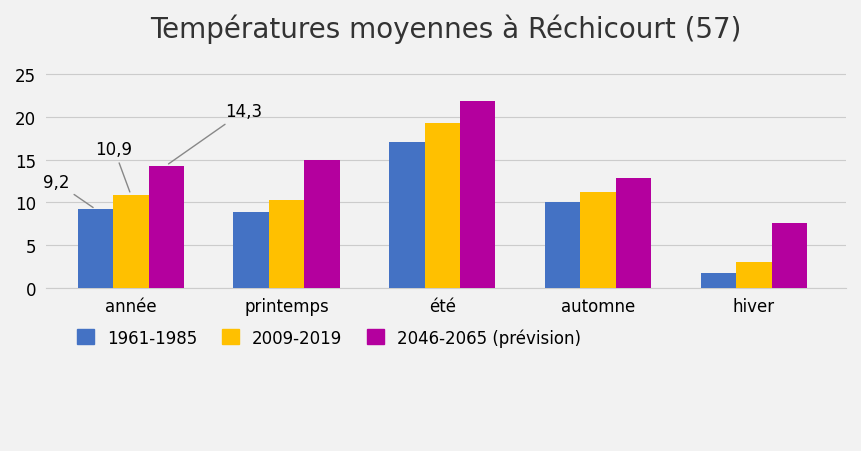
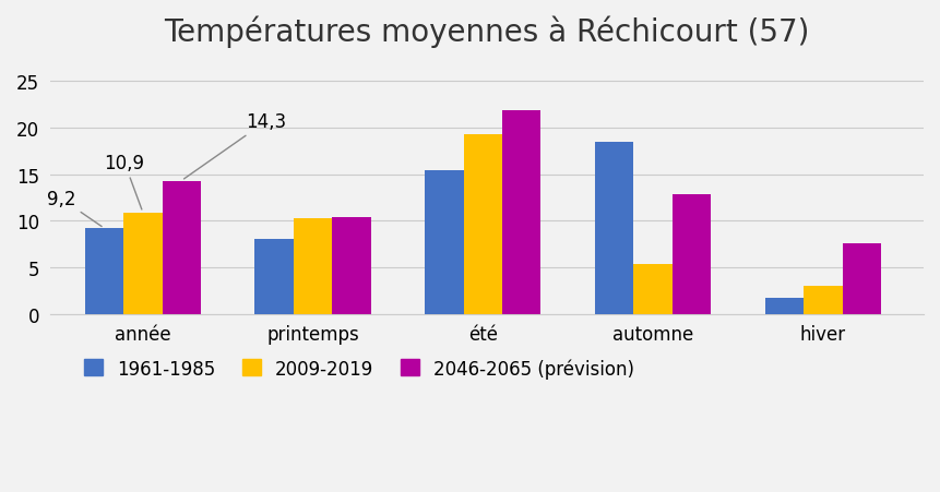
1961-1985/printemps: 8.9 -> 8.0
2046-2065 (prévision)/printemps: 15.0 -> 10.4
1961-1985/été: 17.0 -> 15.4
1961-1985/automne: 10.0 -> 18.4
2009-2019/automne: 11.2 -> 5.4
